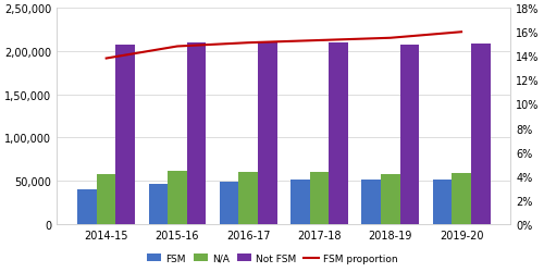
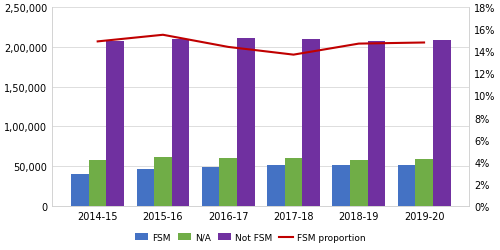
FSM proportion/2014-15: 13.8% -> 14.9%
FSM proportion/2015-16: 14.8% -> 15.5%
FSM proportion/2016-17: 15.1% -> 14.4%
FSM proportion/2017-18: 15.3% -> 13.7%
FSM proportion/2018-19: 15.5% -> 14.7%
FSM proportion/2019-20: 16.0% -> 14.8%
